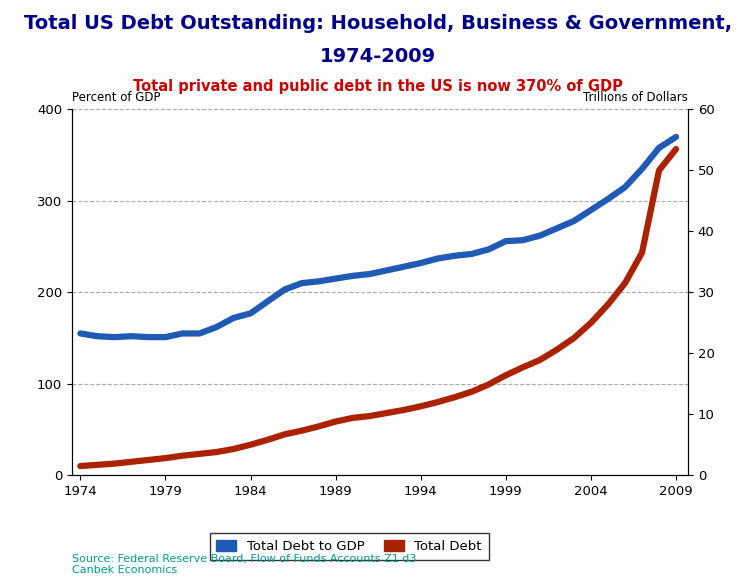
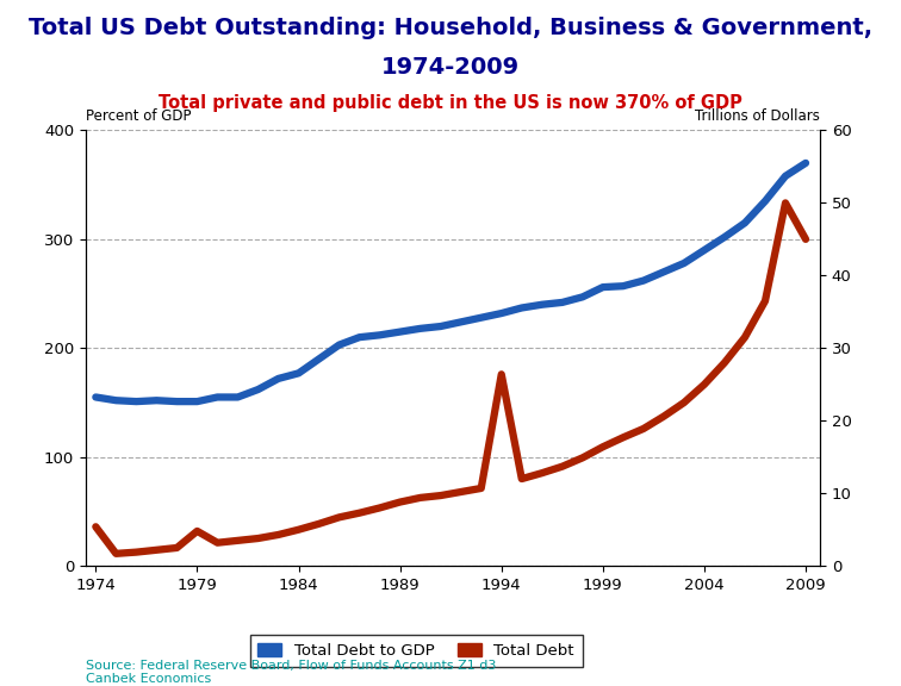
Total Debt/1974: 1.5 -> 5.4
Total Debt/1979: 2.8 -> 4.8
Total Debt/1994: 11.3 -> 26.4
Total Debt/2009: 53.5 -> 45.0
